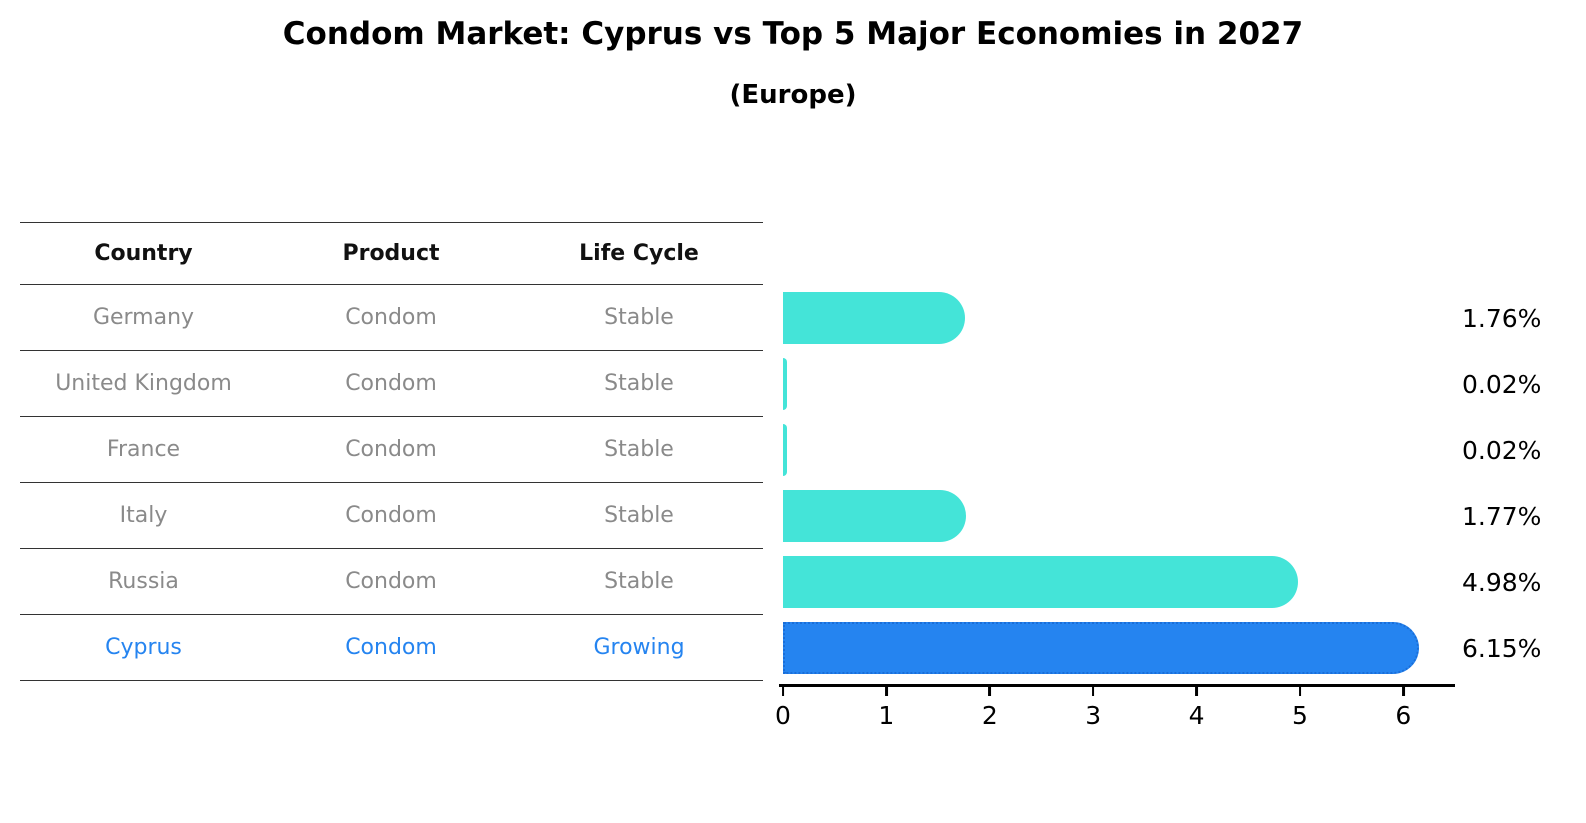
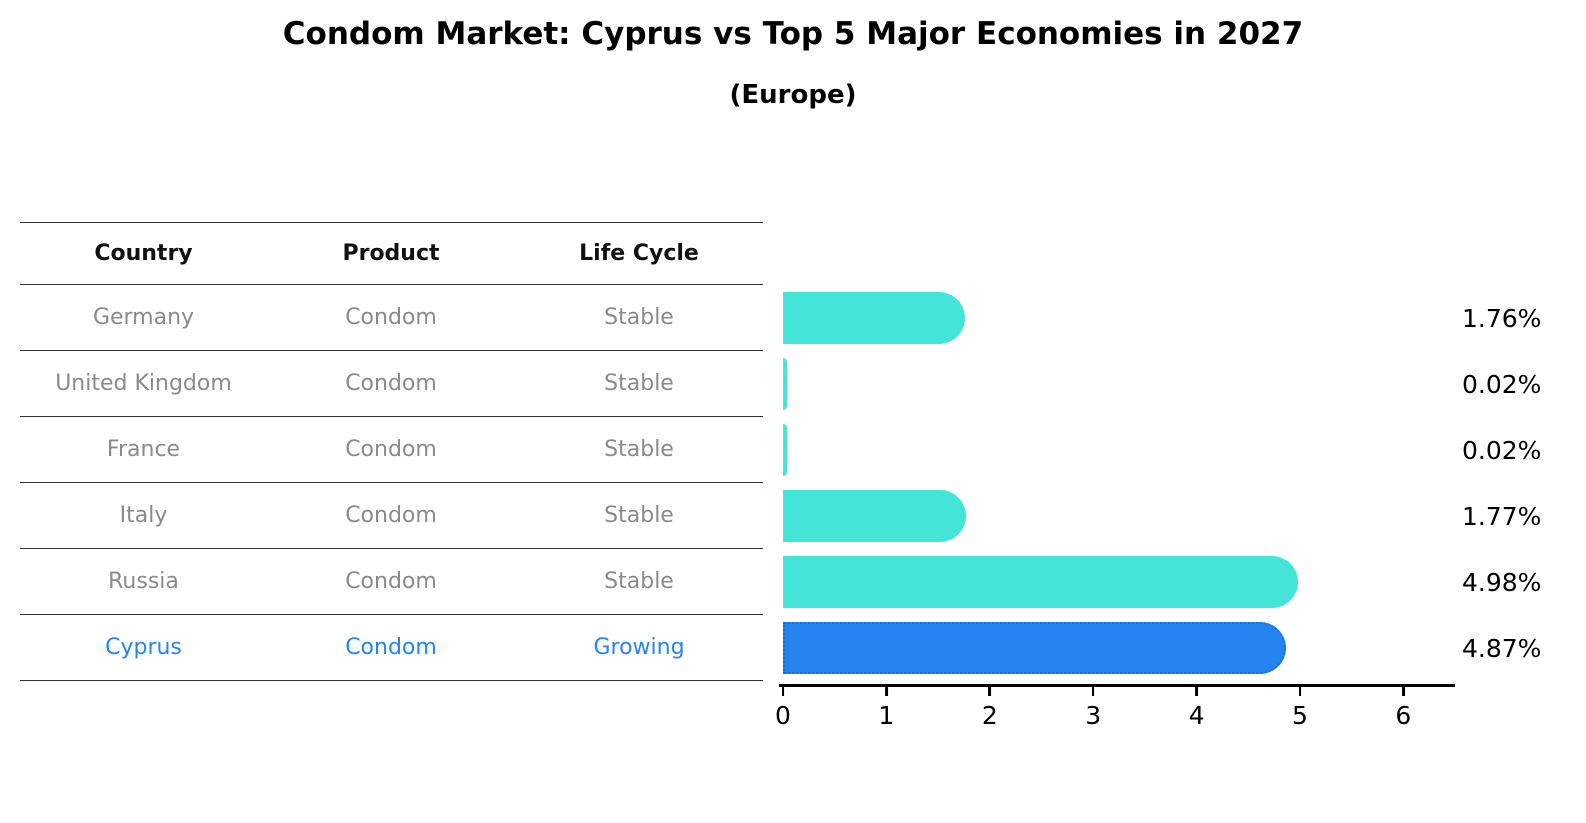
Cyprus: 6.15% -> 4.87%
